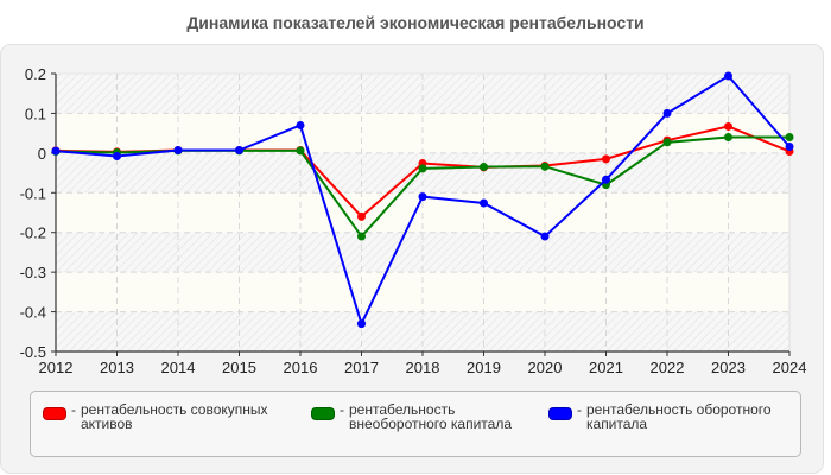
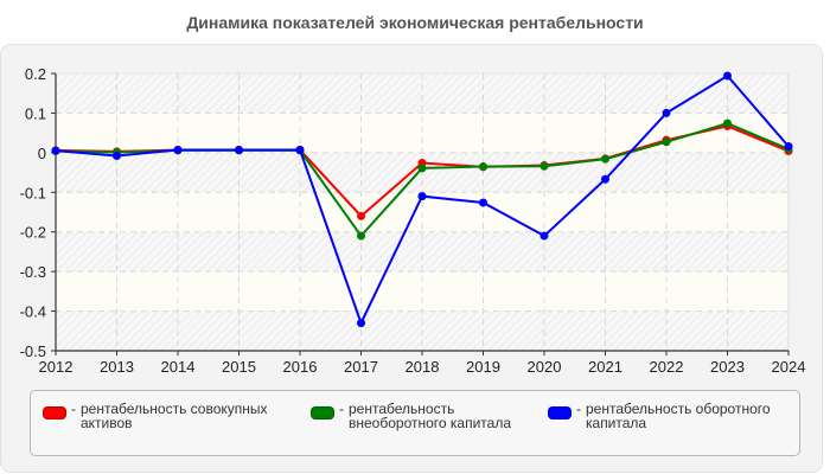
рентабельность оборотного капитала/2016: 0.07 -> 0.01
рентабельность внеоборотного капитала/2021: -0.08 -> -0.02
рентабельность внеоборотного капитала/2023: 0.04 -> 0.07
рентабельность внеоборотного капитала/2024: 0.04 -> 0.01
